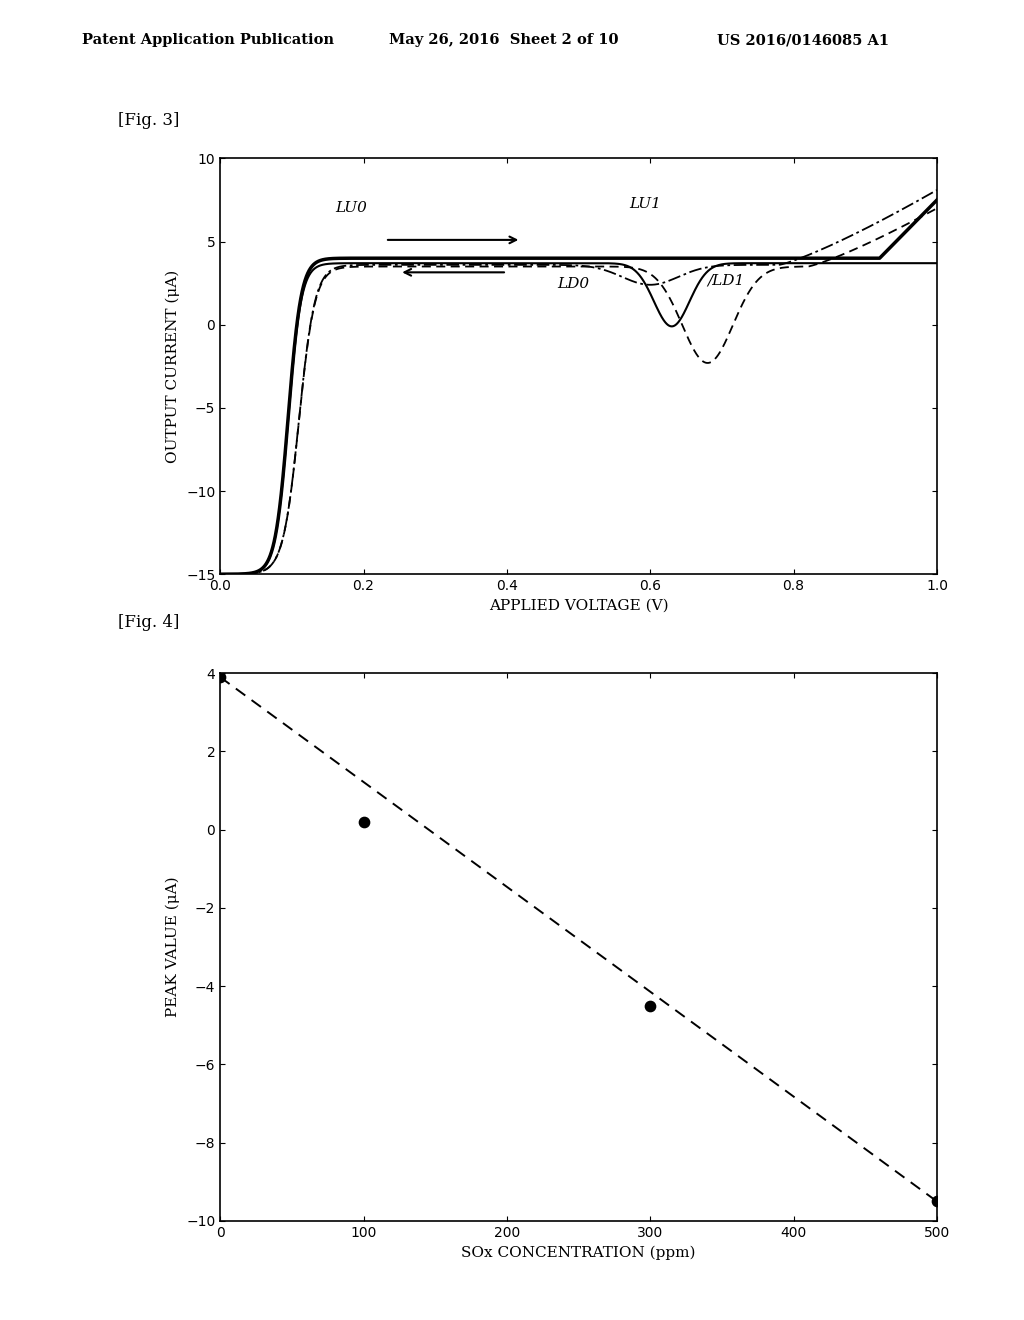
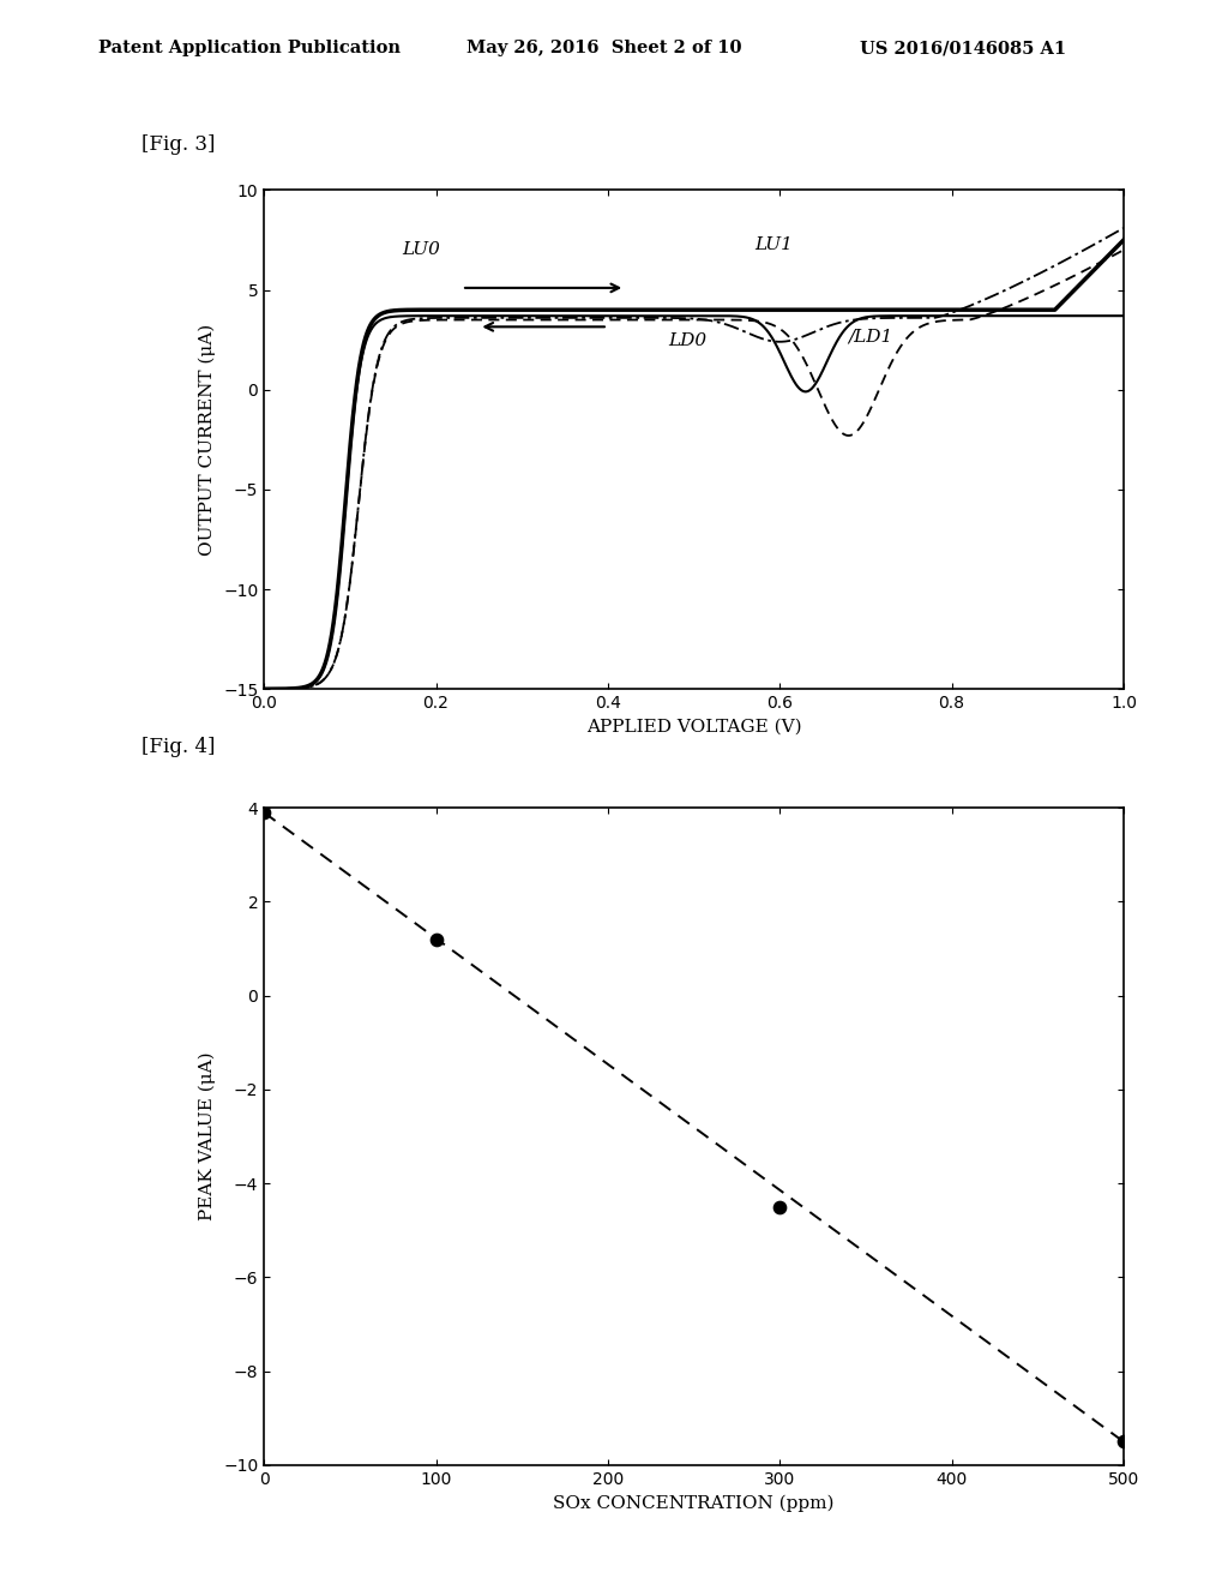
100: 0.2 -> 1.2
